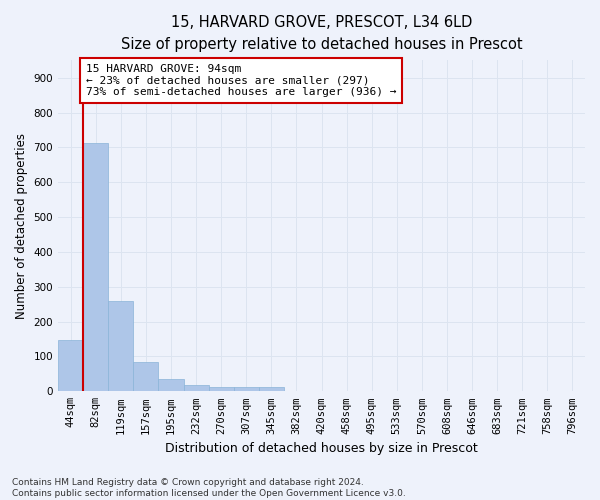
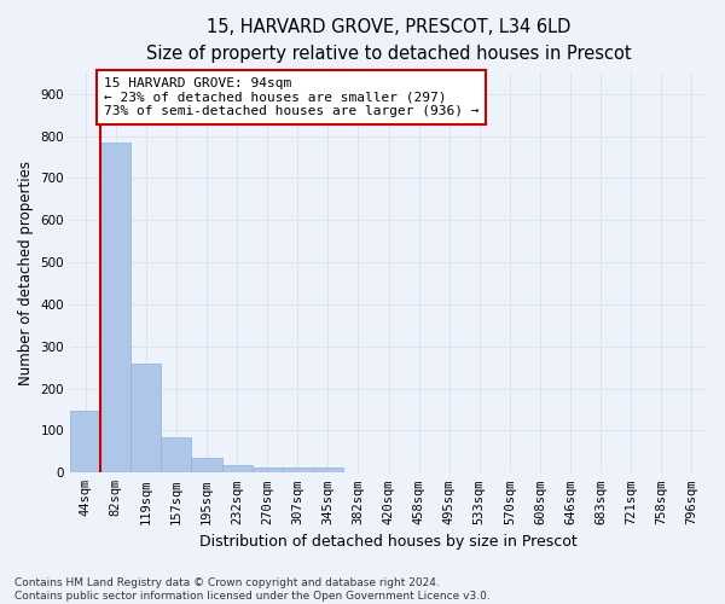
82sqm: 712 -> 785
